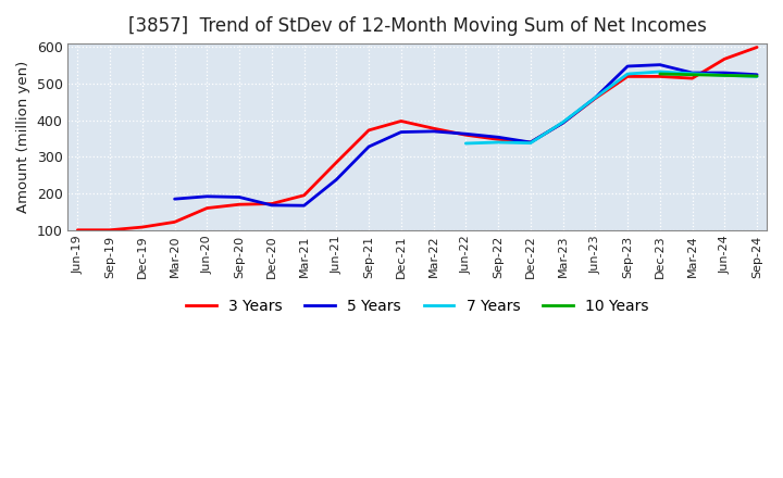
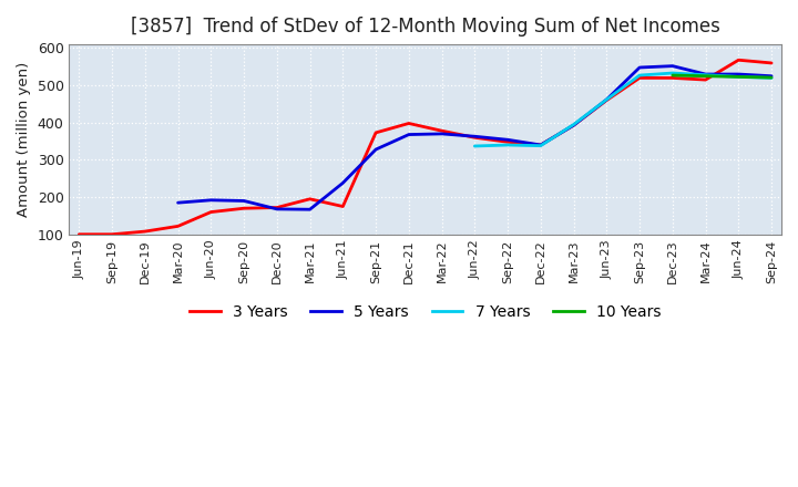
3 Years/Jun-21: 285 -> 175
3 Years/Sep-24: 600 -> 560
